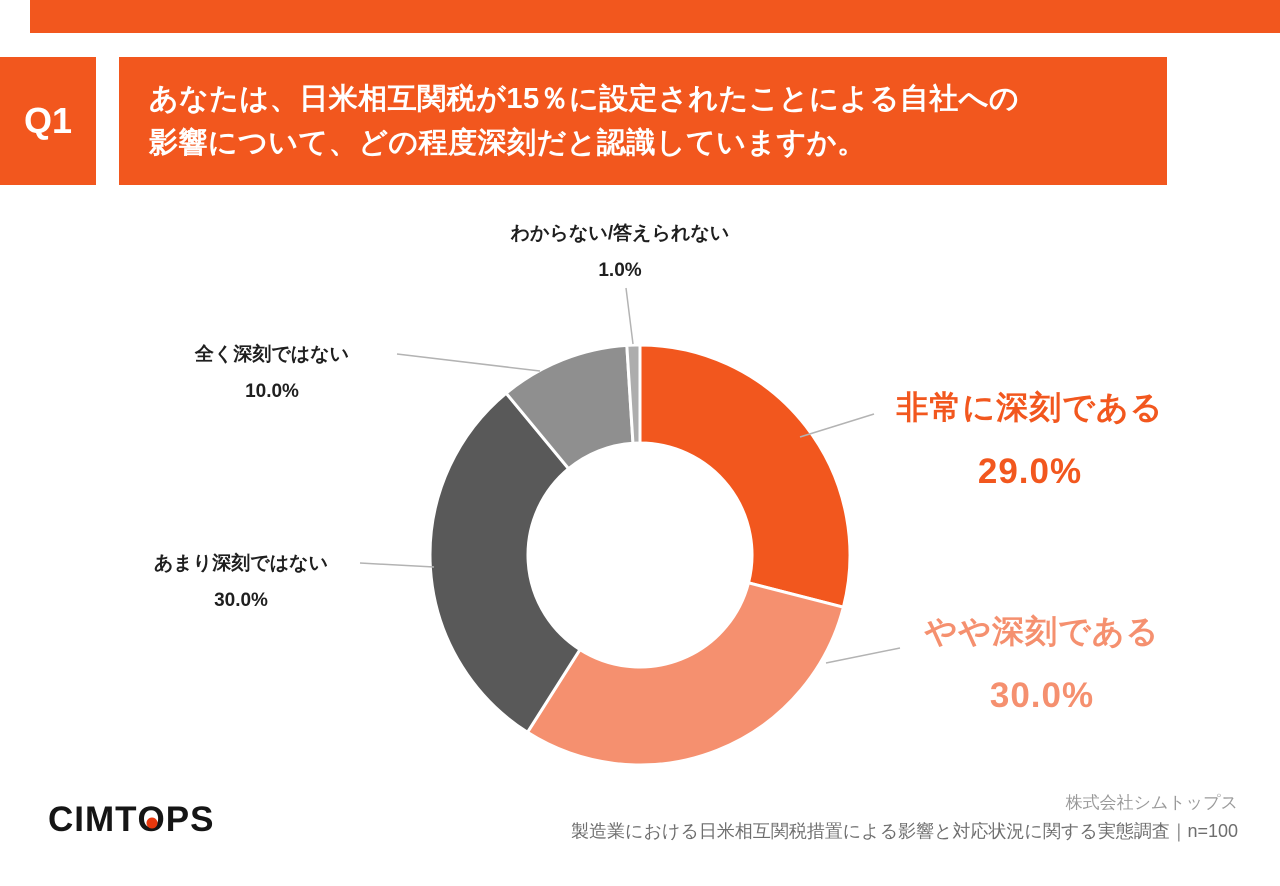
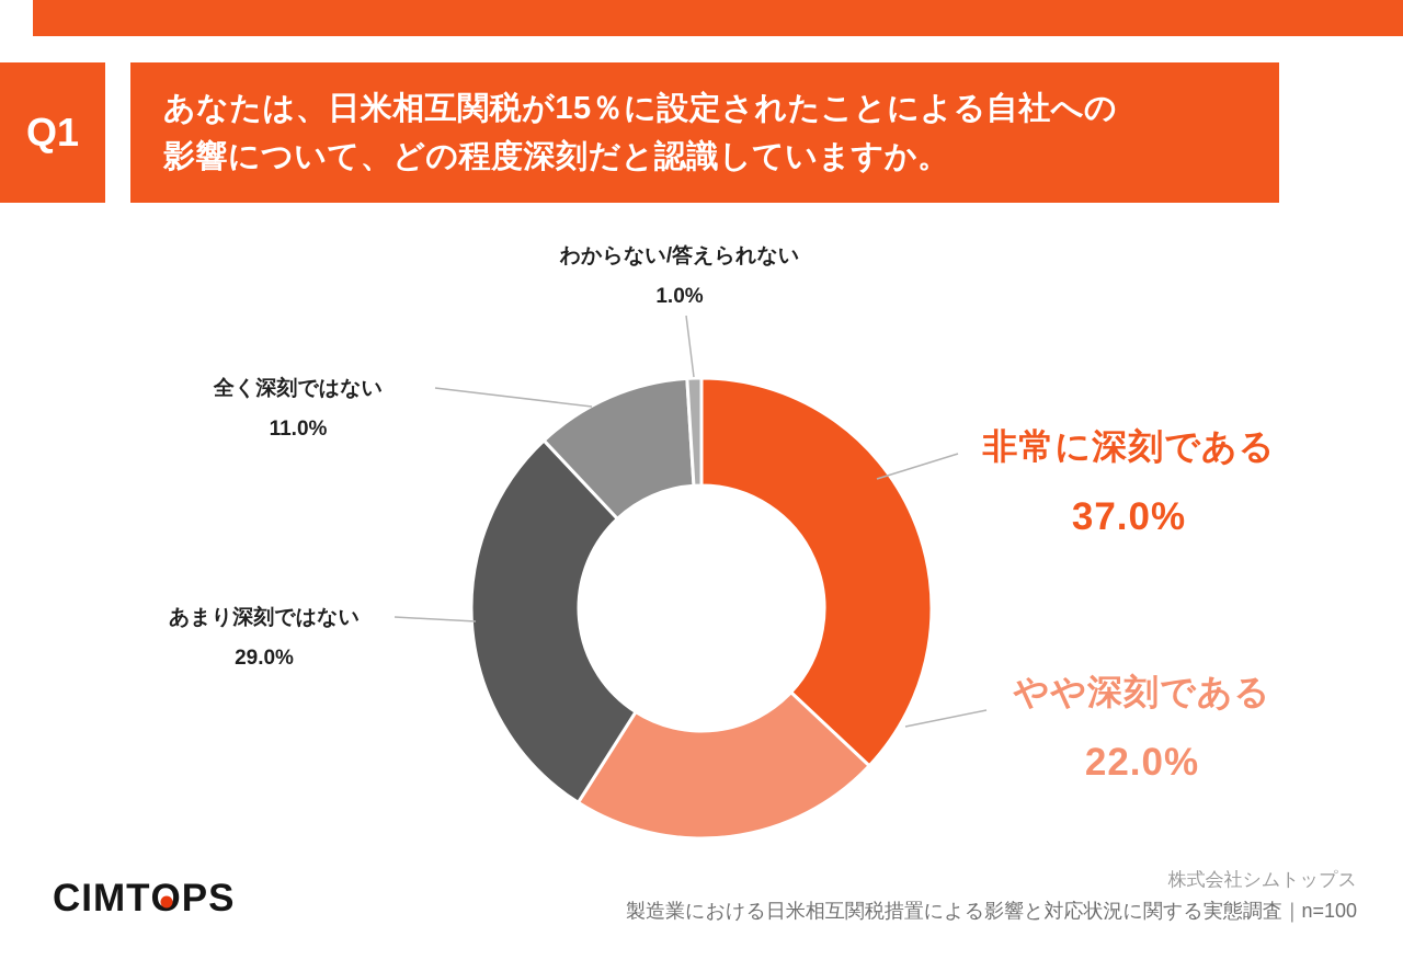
非常に深刻である: 29.0% -> 37.0%
やや深刻である: 30.0% -> 22.0%
あまり深刻ではない: 30.0% -> 29.0%
全く深刻ではない: 10.0% -> 11.0%
